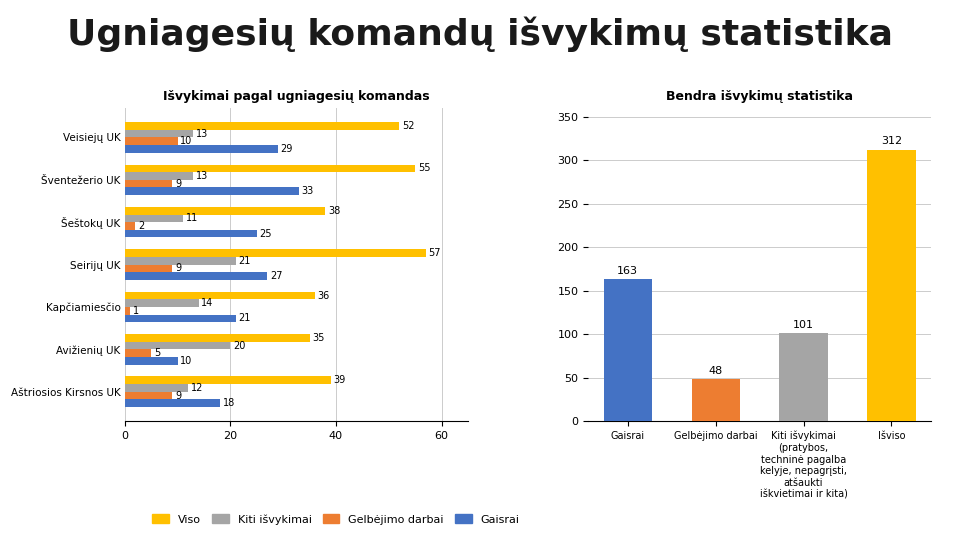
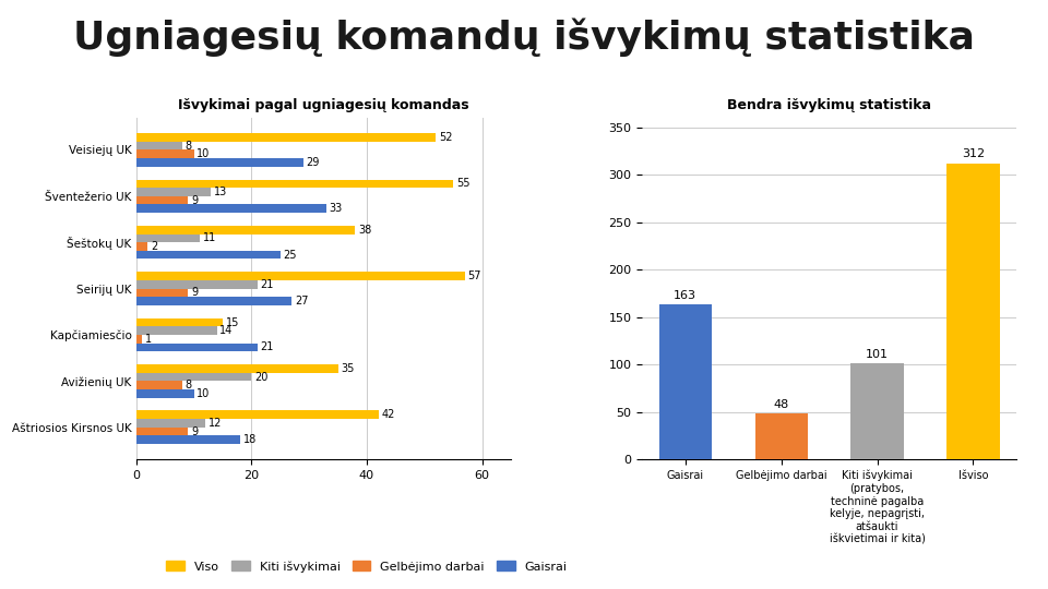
Išvykimai pagal ugniagesių komandas/Kiti išvykimai/Veisiejų UK: 13 -> 8
Išvykimai pagal ugniagesių komandas/Viso/Kapčiamiesčio: 36 -> 15
Išvykimai pagal ugniagesių komandas/Gelbėjimo darbai/Avižienių UK: 5 -> 8
Išvykimai pagal ugniagesių komandas/Viso/Aštriosios Kirsnos UK: 39 -> 42
